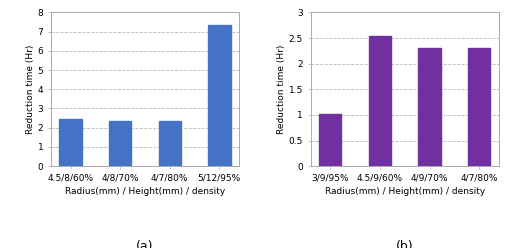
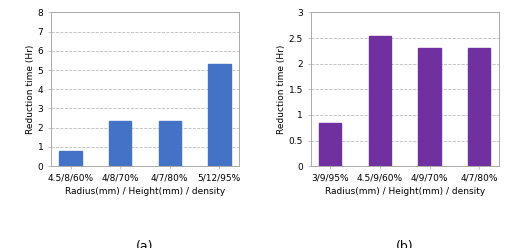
4.5/8/60%: 2.5 -> 0.8
5/12/95%: 7.3 -> 5.3
3/9/95%: 1.02 -> 0.84
